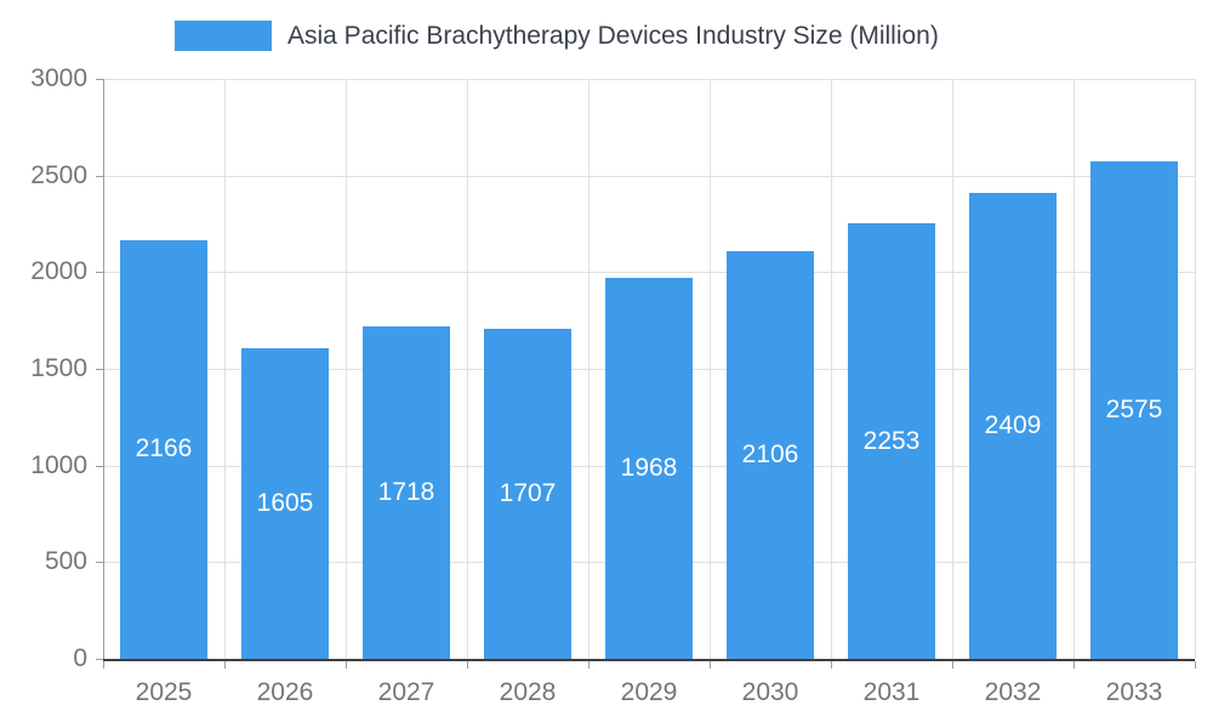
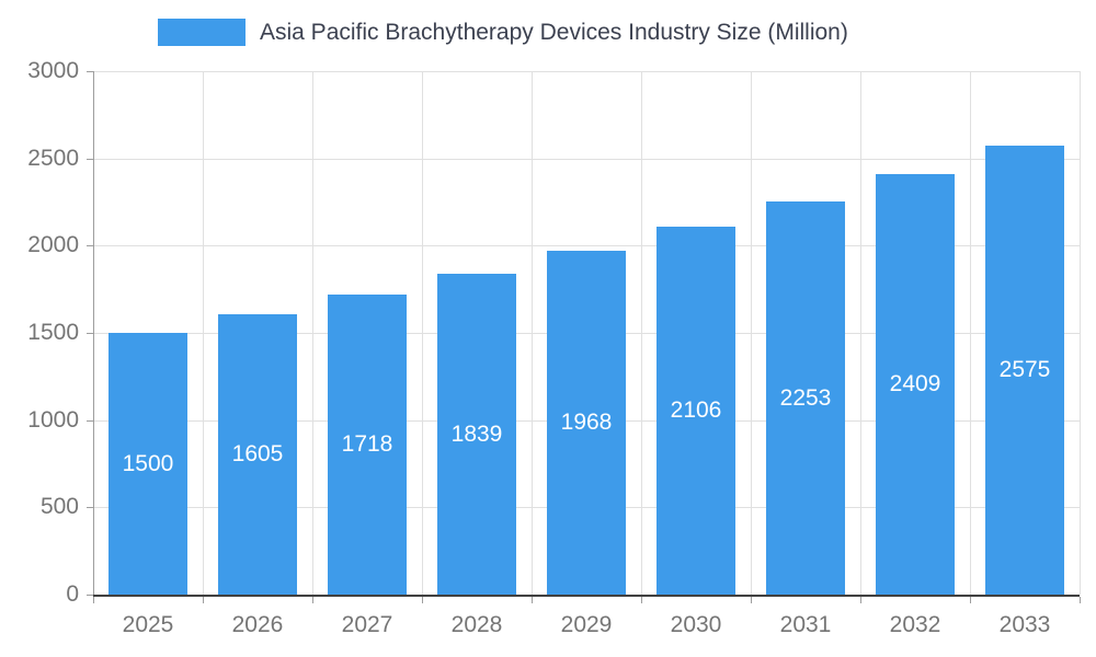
2025: 2166 -> 1500
2028: 1707 -> 1839
